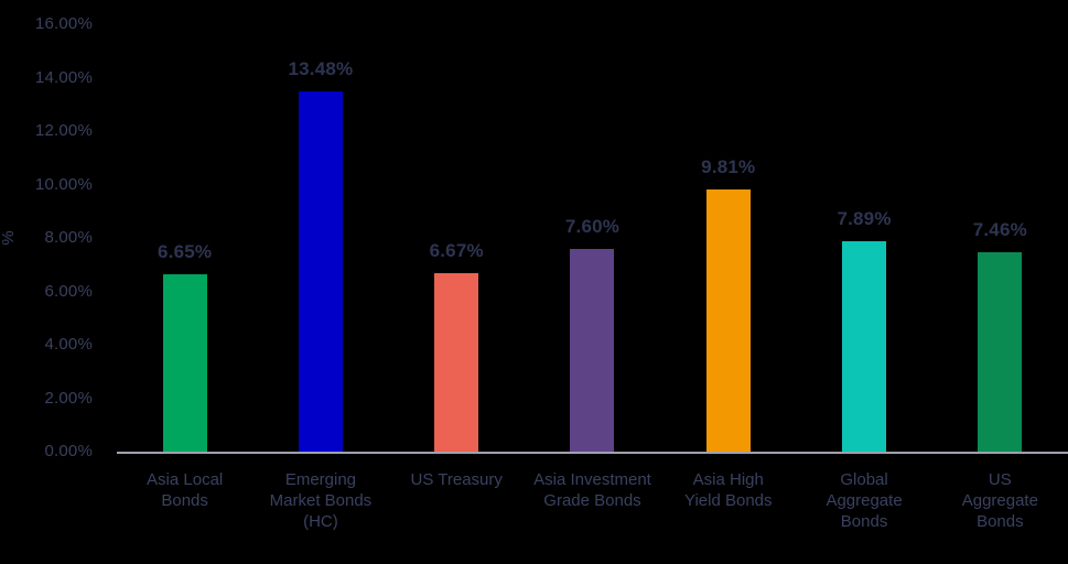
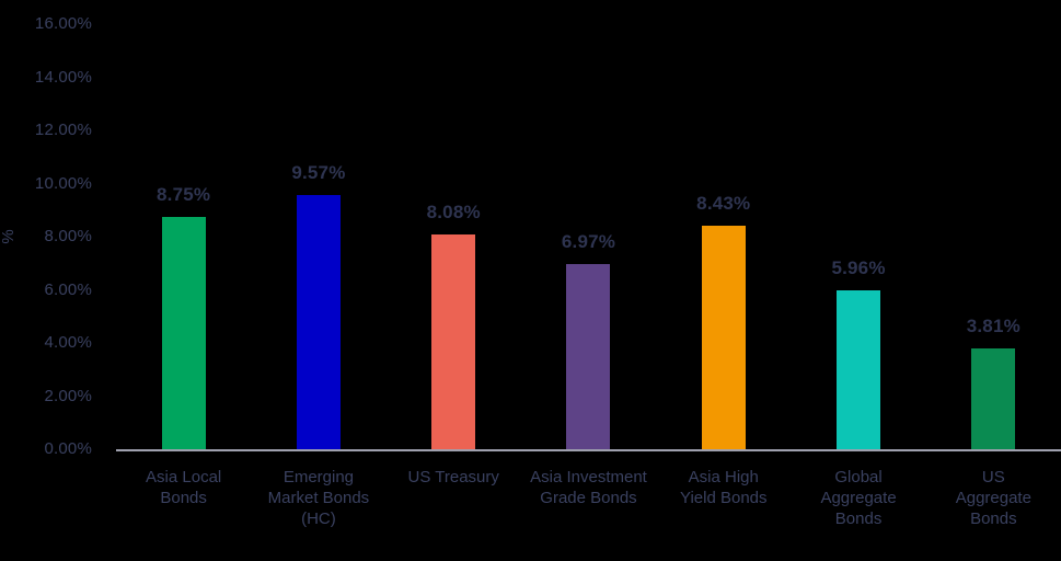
Asia Local Bonds: 6.65% -> 8.75%
Emerging Market Bonds (HC): 13.48% -> 9.57%
US Treasury: 6.67% -> 8.08%
Asia Investment Grade Bonds: 7.60% -> 6.97%
Asia High Yield Bonds: 9.81% -> 8.43%
Global Aggregate Bonds: 7.89% -> 5.96%
US Aggregate Bonds: 7.46% -> 3.81%
